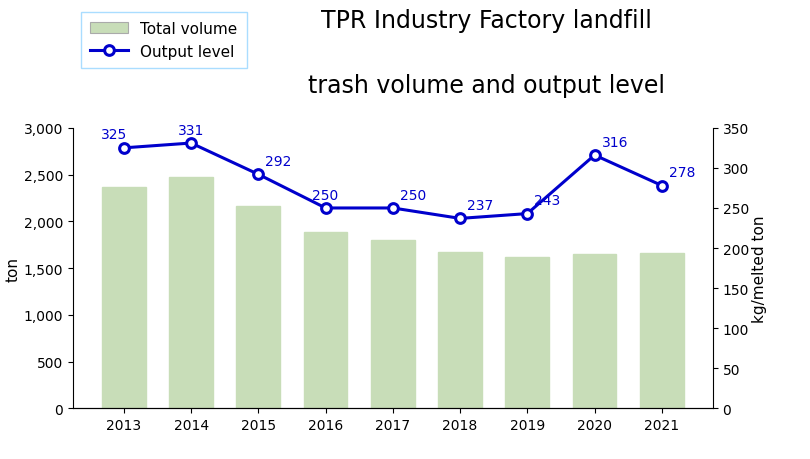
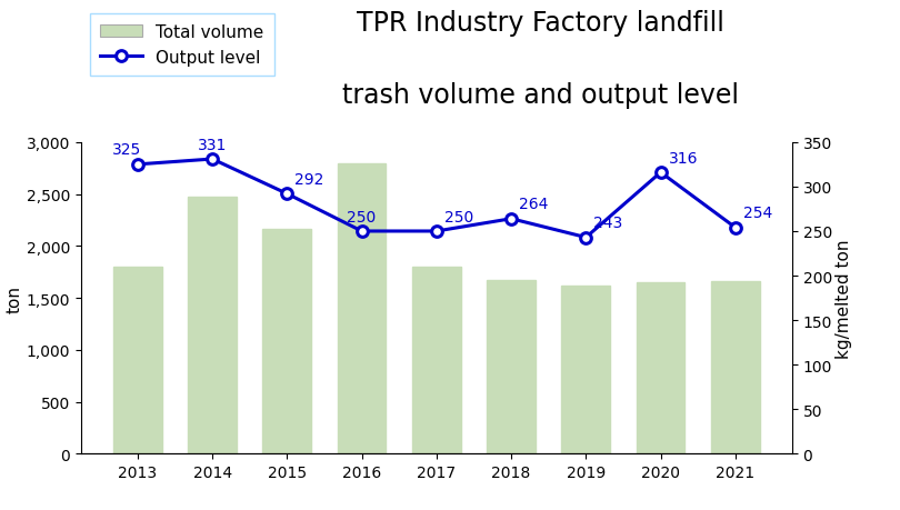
Total volume/2013: 2,370 -> 1,800
Total volume/2016: 1,890 -> 2,800
Output level/2018: 237 -> 264
Output level/2021: 278 -> 254
